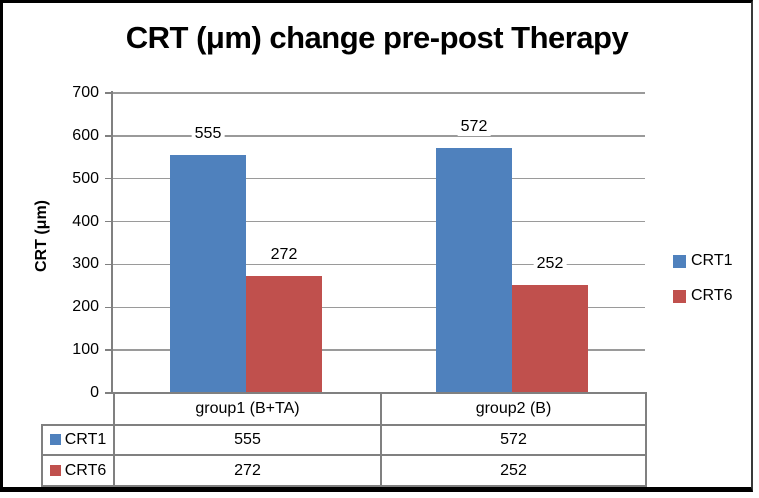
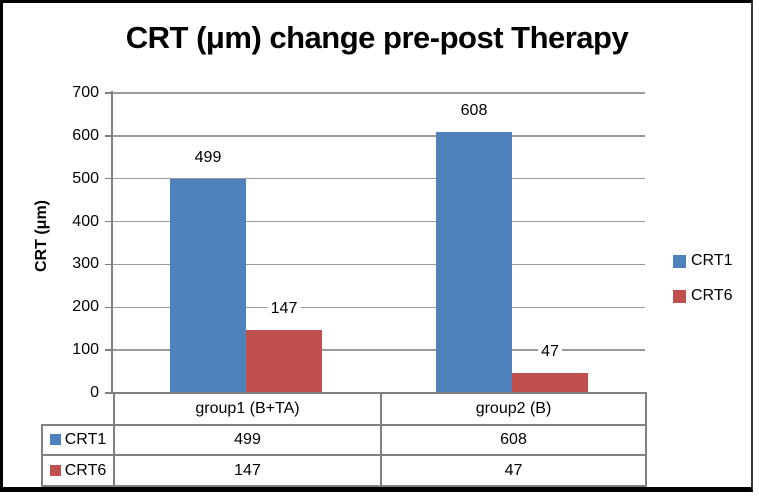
CRT1/group1 (B+TA): 555 -> 499
CRT6/group1 (B+TA): 272 -> 147
CRT1/group2 (B): 572 -> 608
CRT6/group2 (B): 252 -> 47
